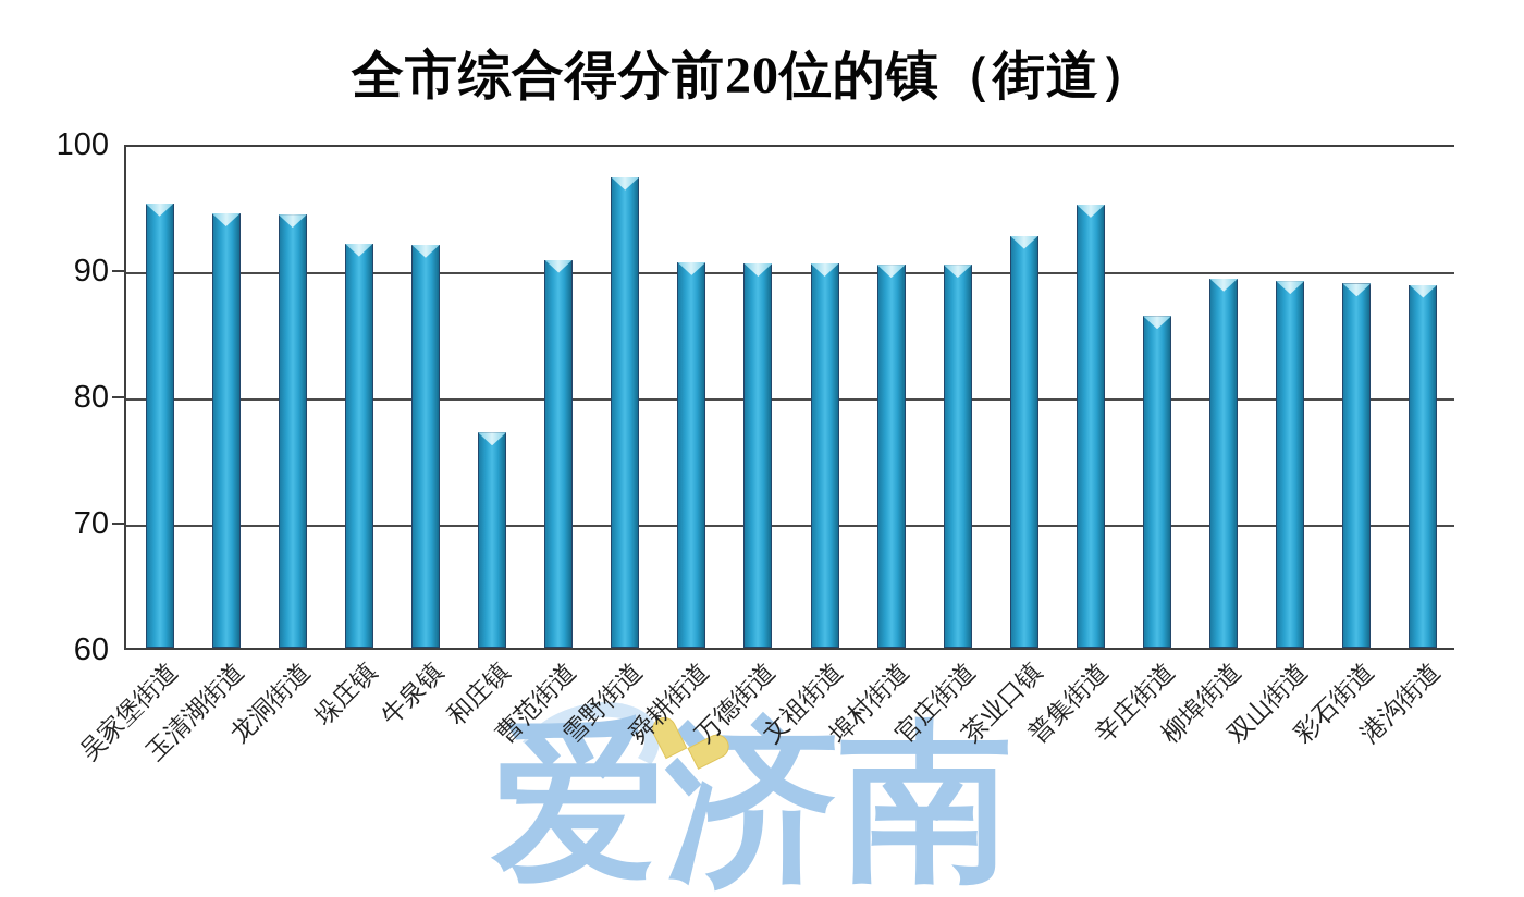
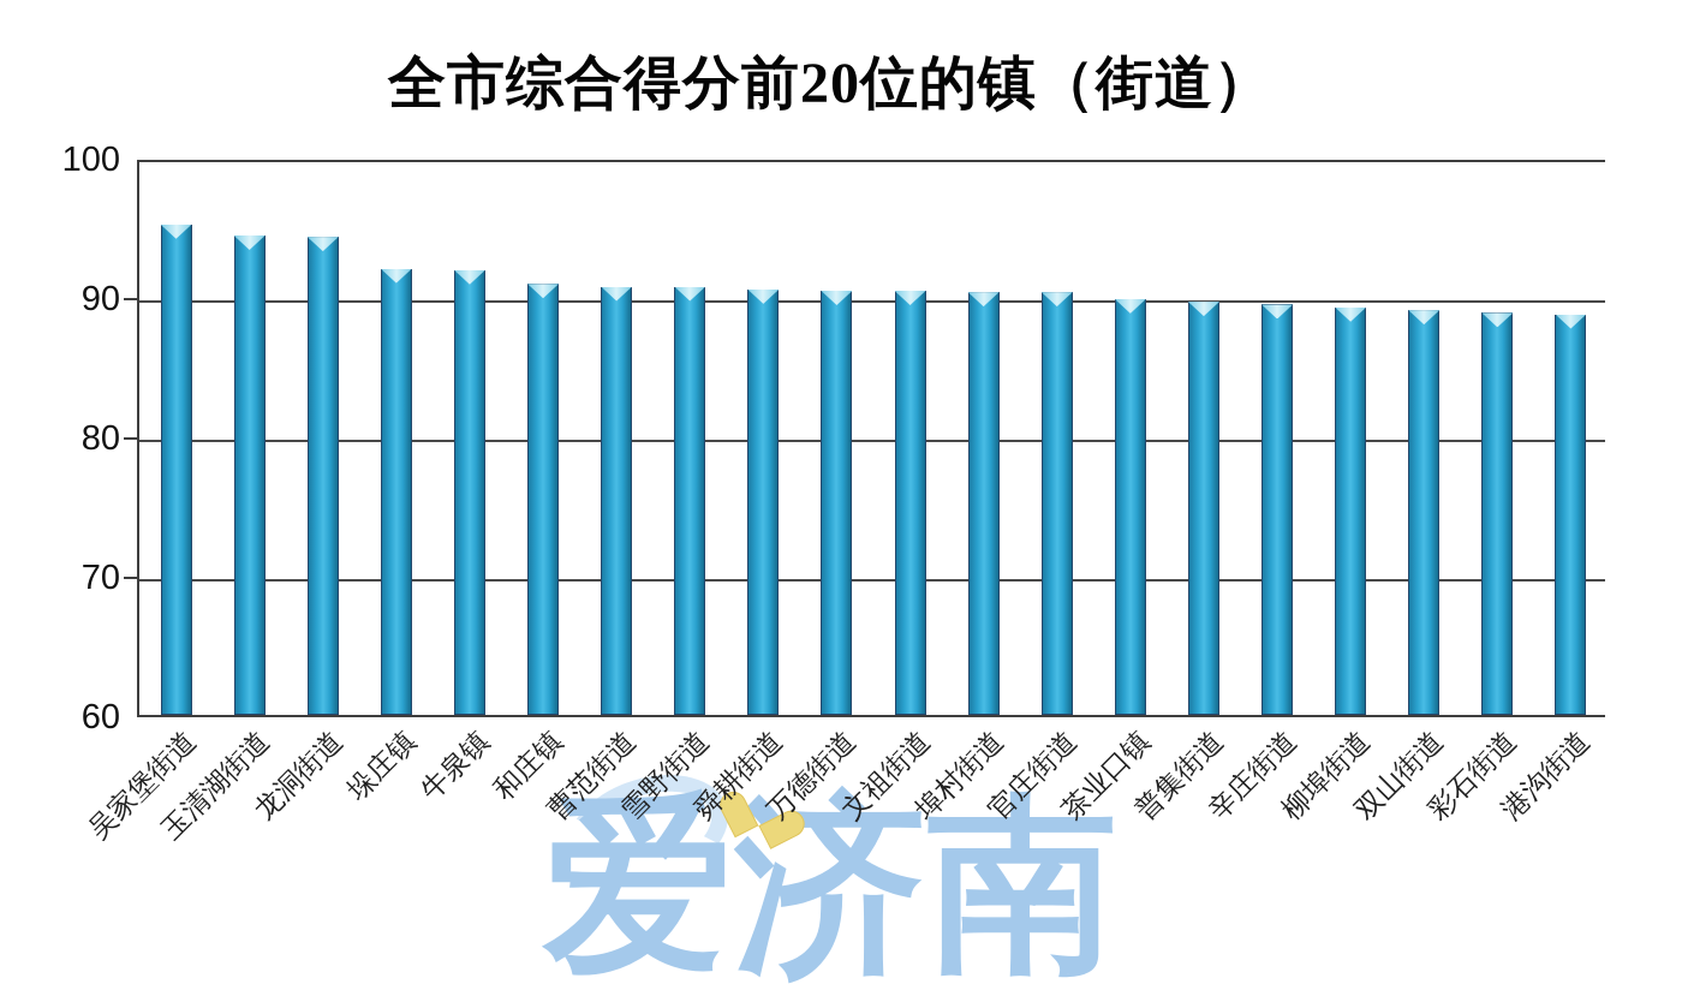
和庄镇: 77.2 -> 91.2
雪野街道: 97.6 -> 91.0
茶业口镇: 92.9 -> 90.1
普集街道: 95.4 -> 89.9
辛庄街道: 86.5 -> 89.7
